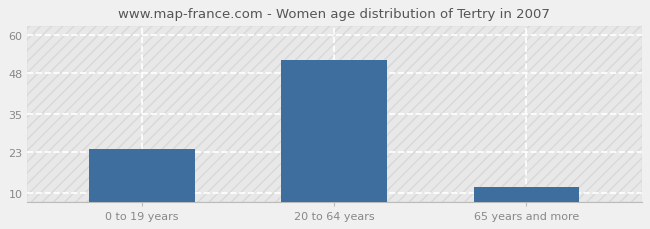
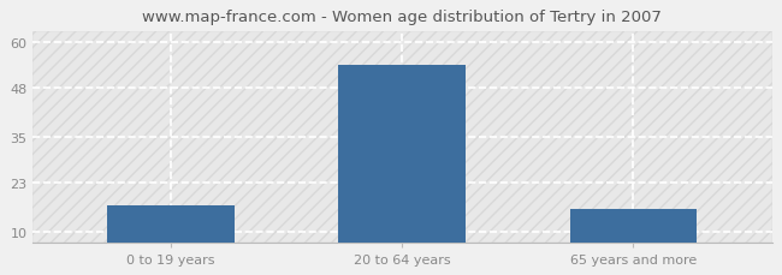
0 to 19 years: 24 -> 17
20 to 64 years: 52 -> 54
65 years and more: 12 -> 16
